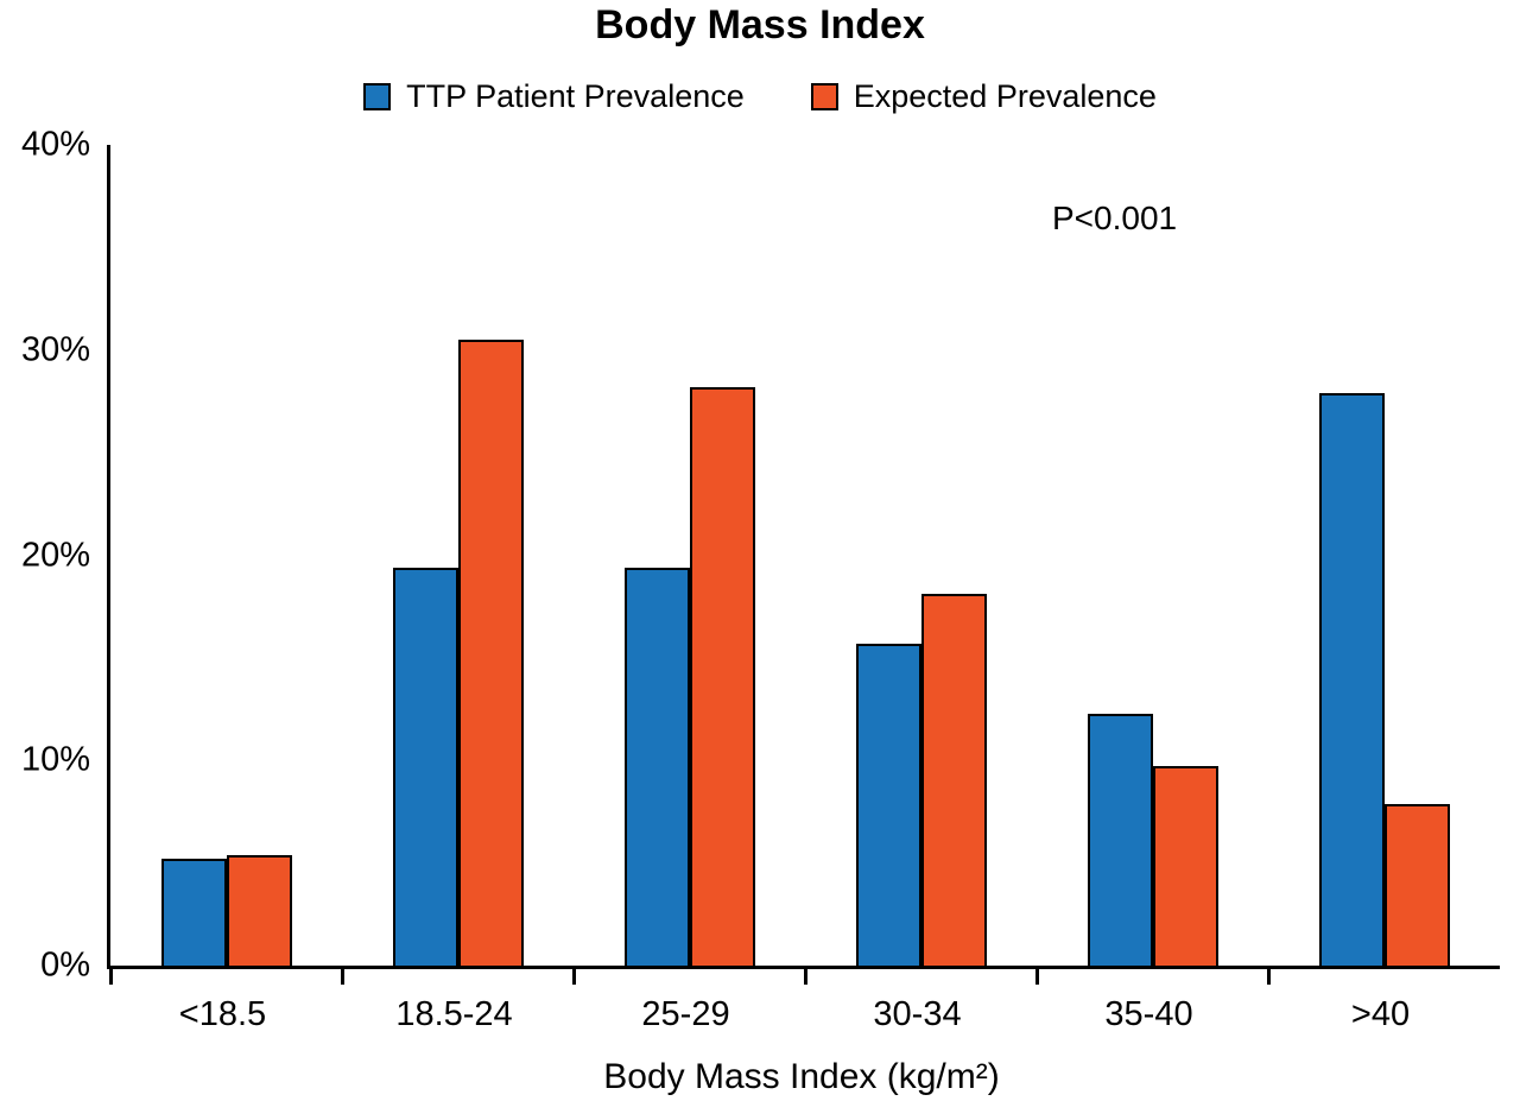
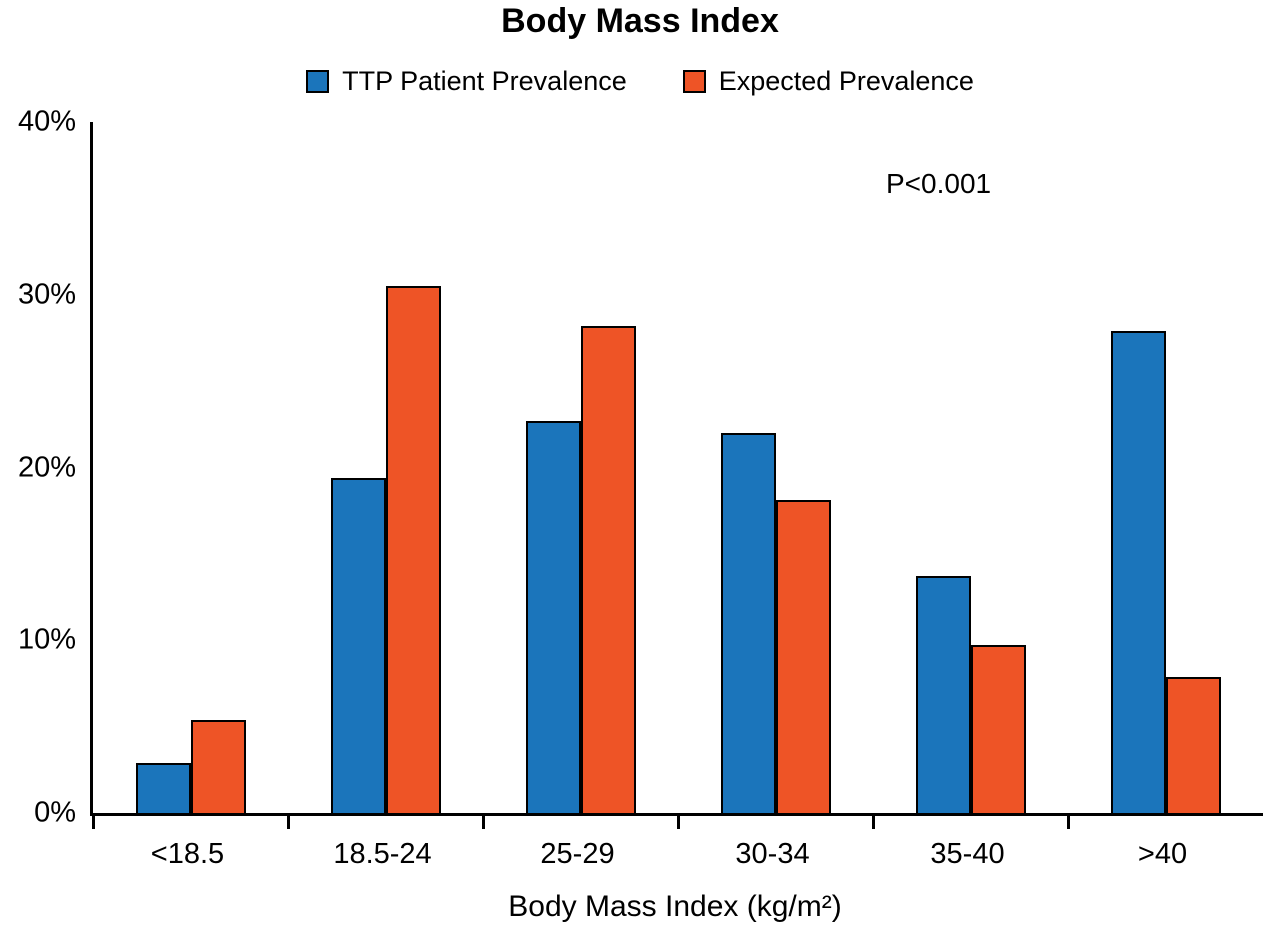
TTP Patient Prevalence/<18.5: 5.2% -> 2.9%
TTP Patient Prevalence/25-29: 19.4% -> 22.7%
TTP Patient Prevalence/30-34: 15.7% -> 22.0%
TTP Patient Prevalence/35-40: 12.3% -> 13.7%
